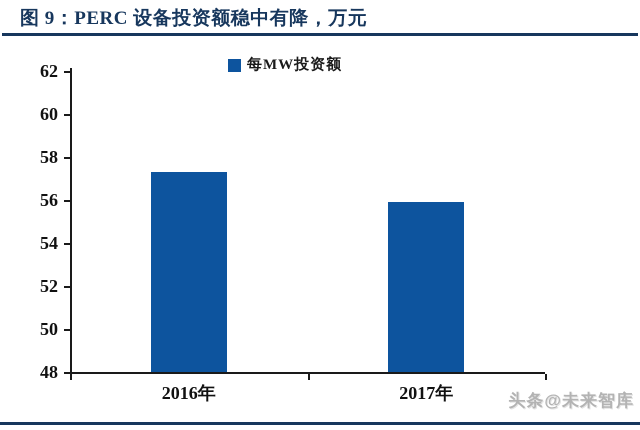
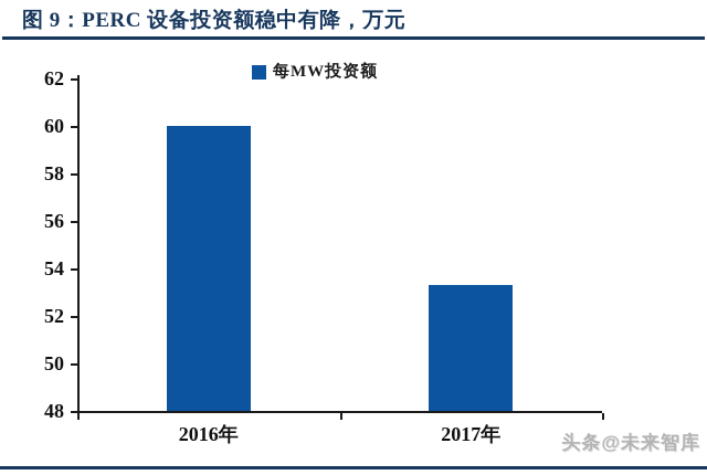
2016年: 57.3 -> 60.0
2017年: 55.9 -> 53.3
